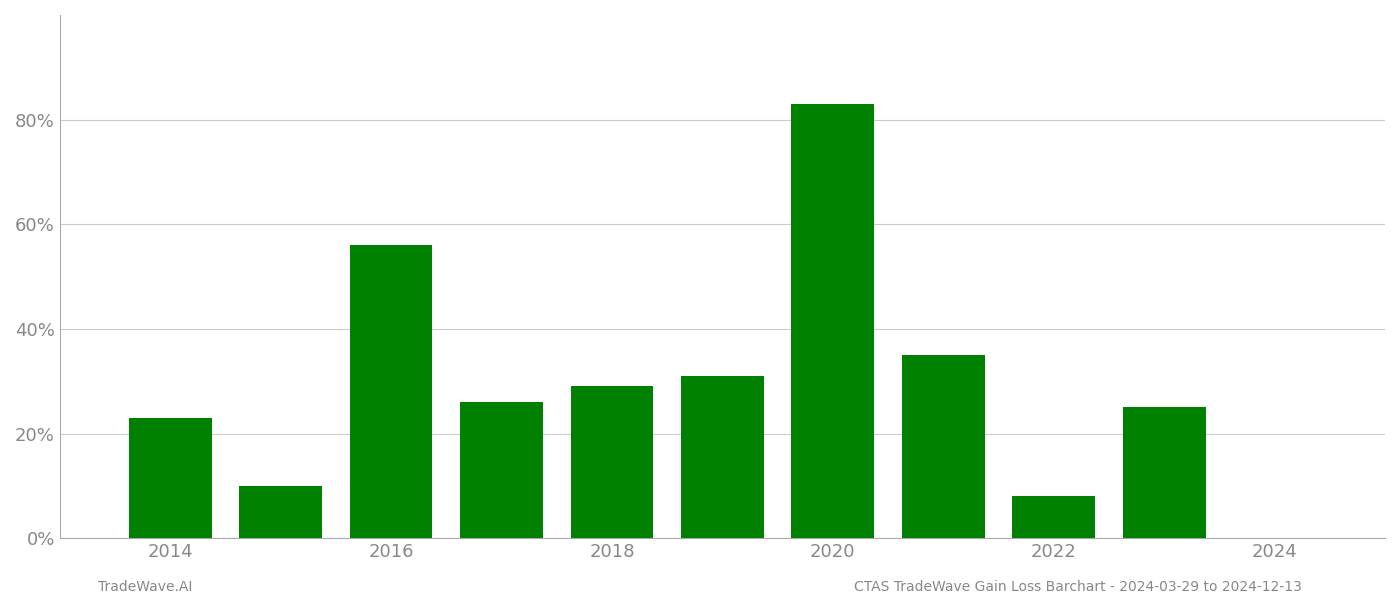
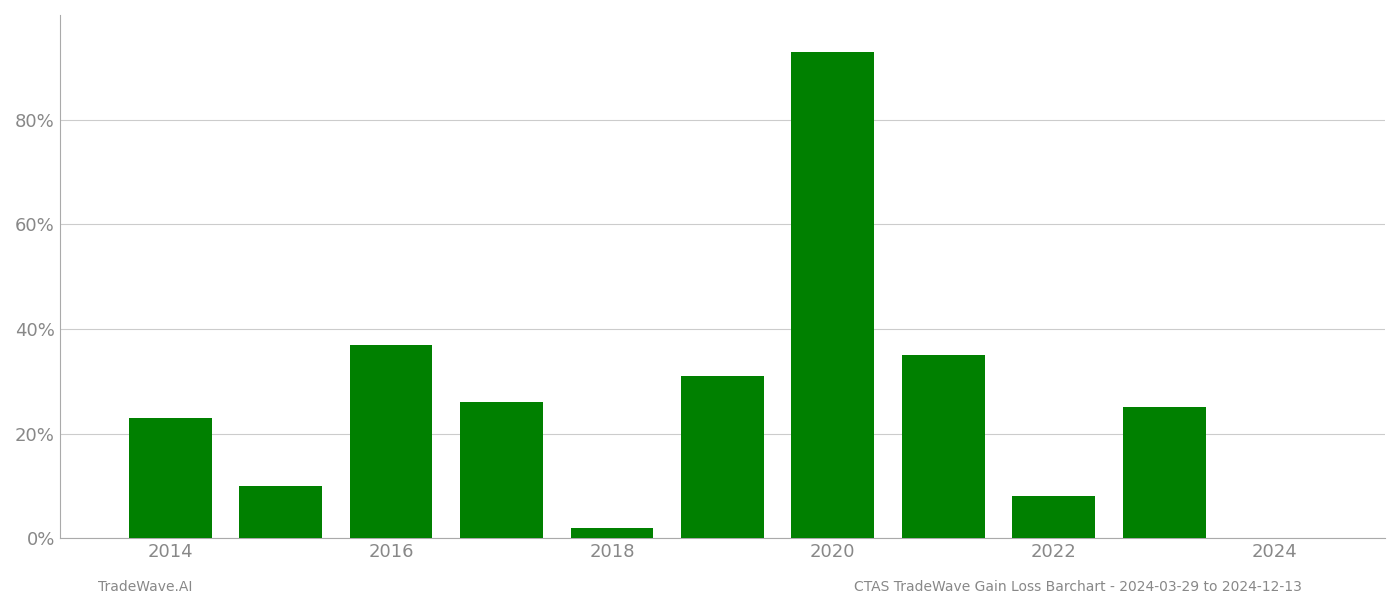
2016: 56% -> 37%
2018: 29% -> 2%
2020: 83% -> 93%
